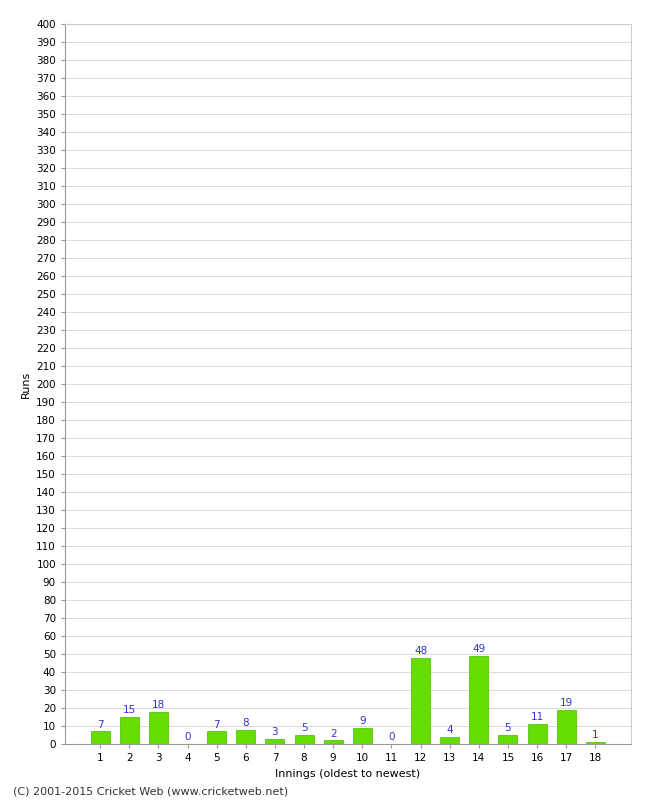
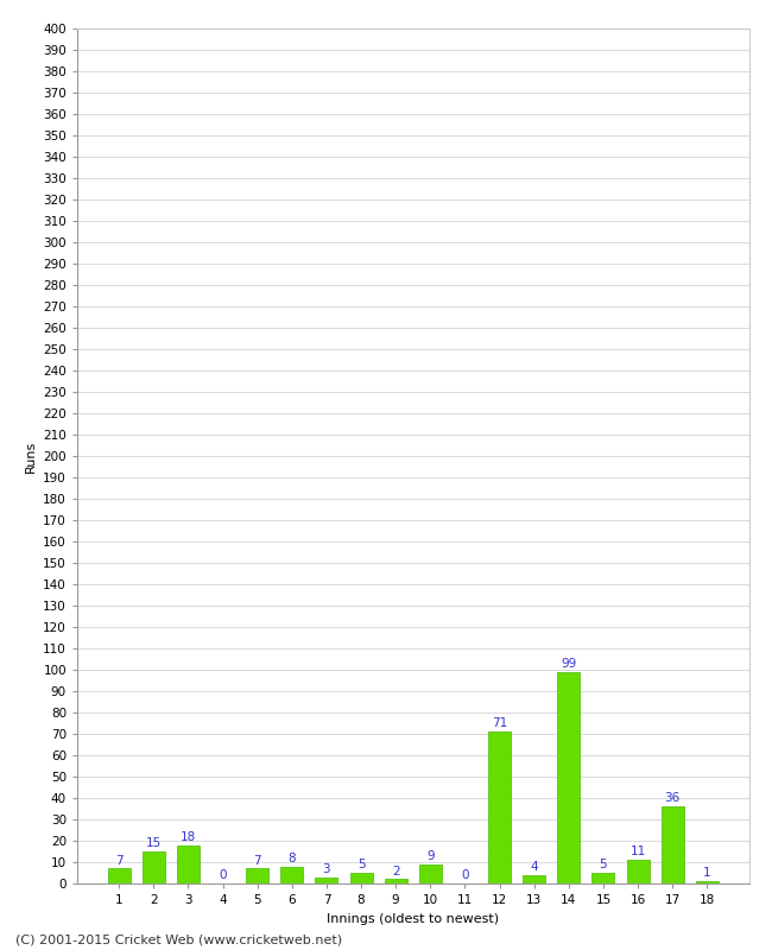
12: 48 -> 71
14: 49 -> 99
17: 19 -> 36
